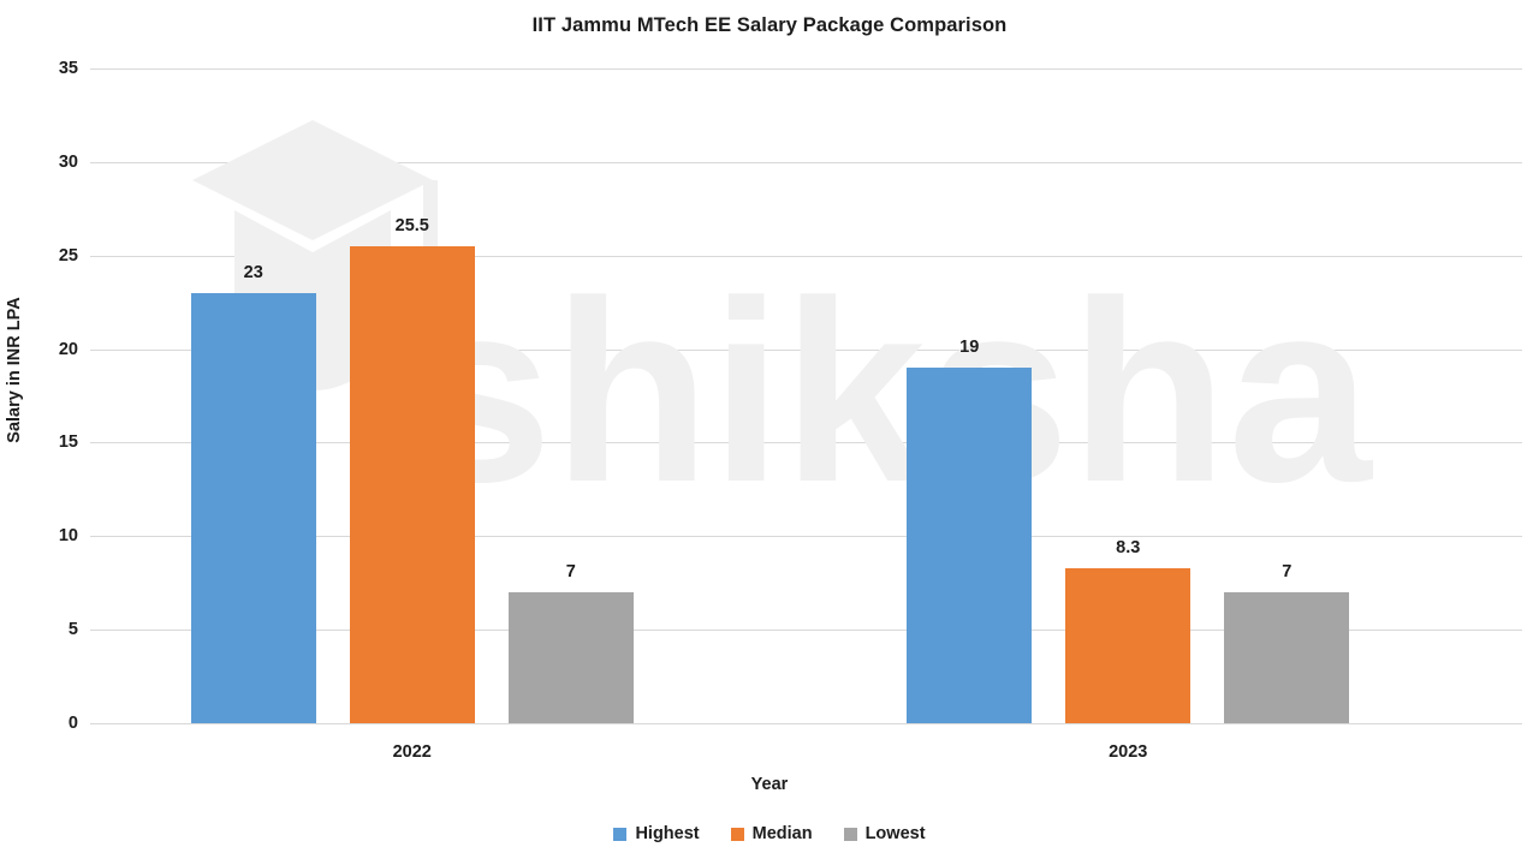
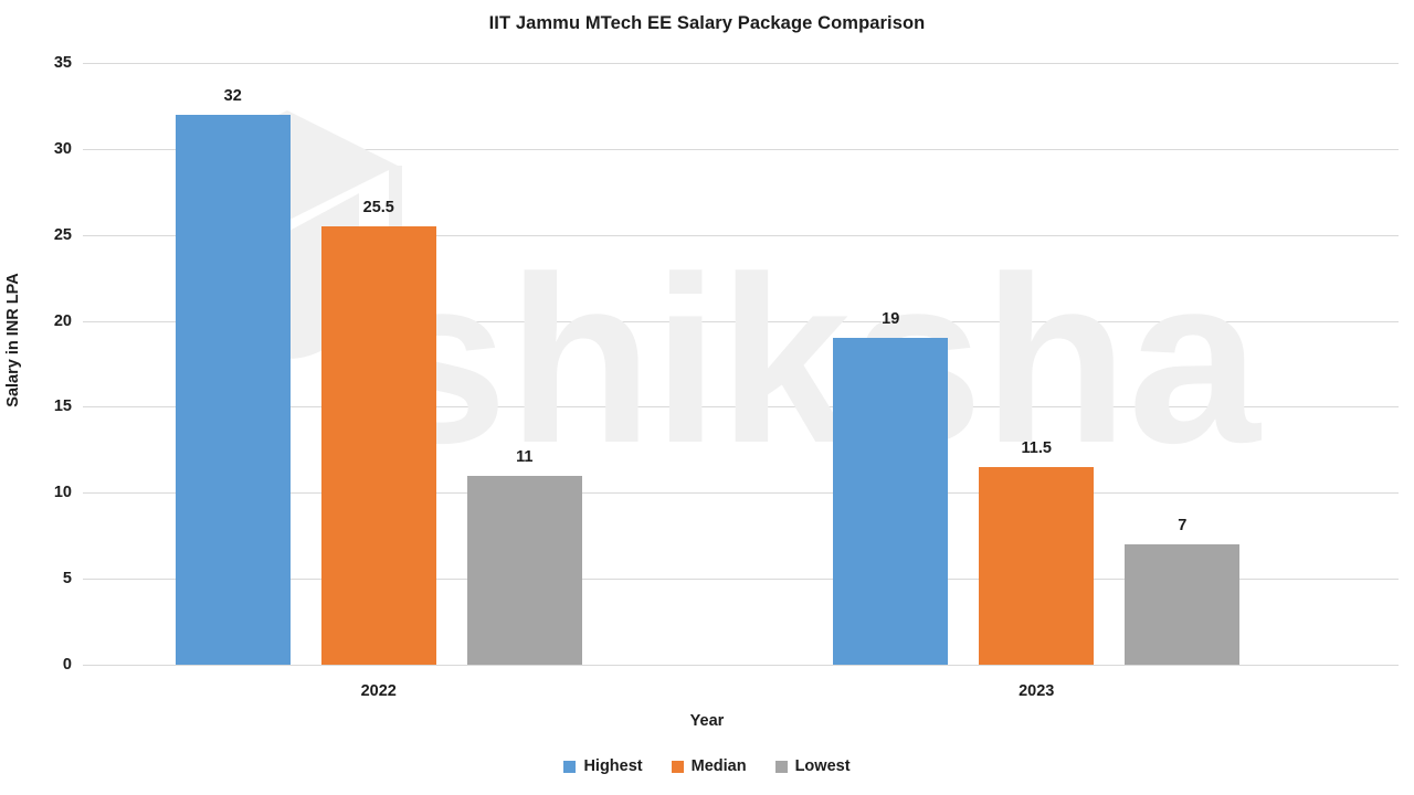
Highest/2022: 23 -> 32
Lowest/2022: 7 -> 11
Median/2023: 8.3 -> 11.5
